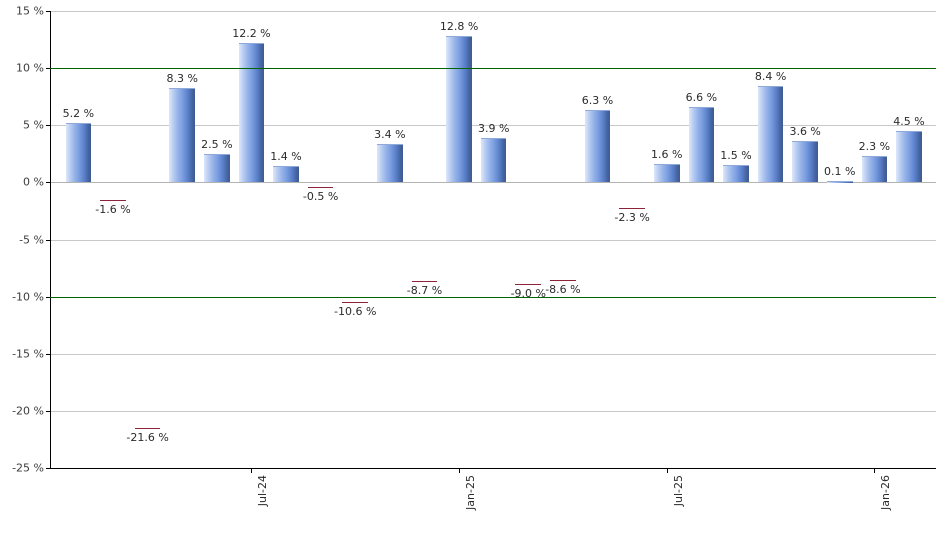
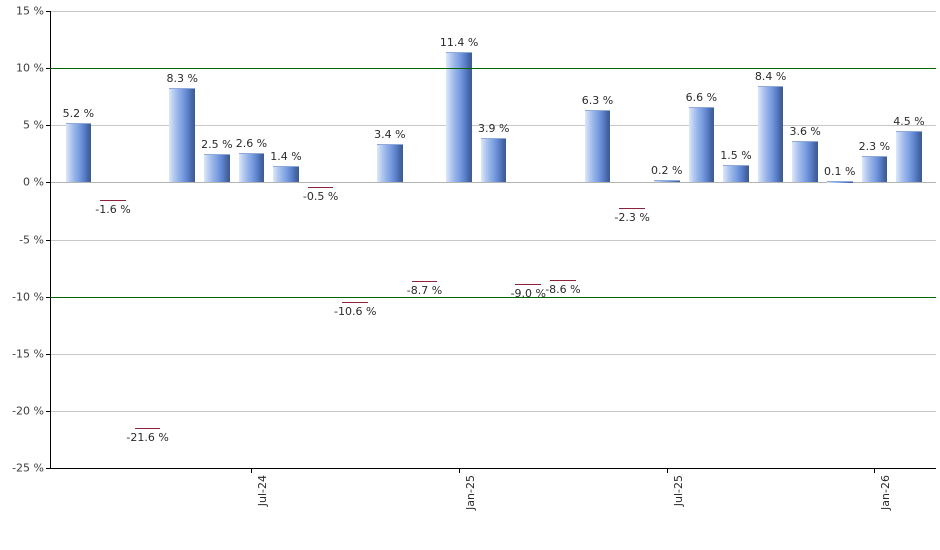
Jul-24: 12.2 -> 2.6
Jan-25: 12.8 -> 11.4
Jul-25: 1.6 -> 0.2
